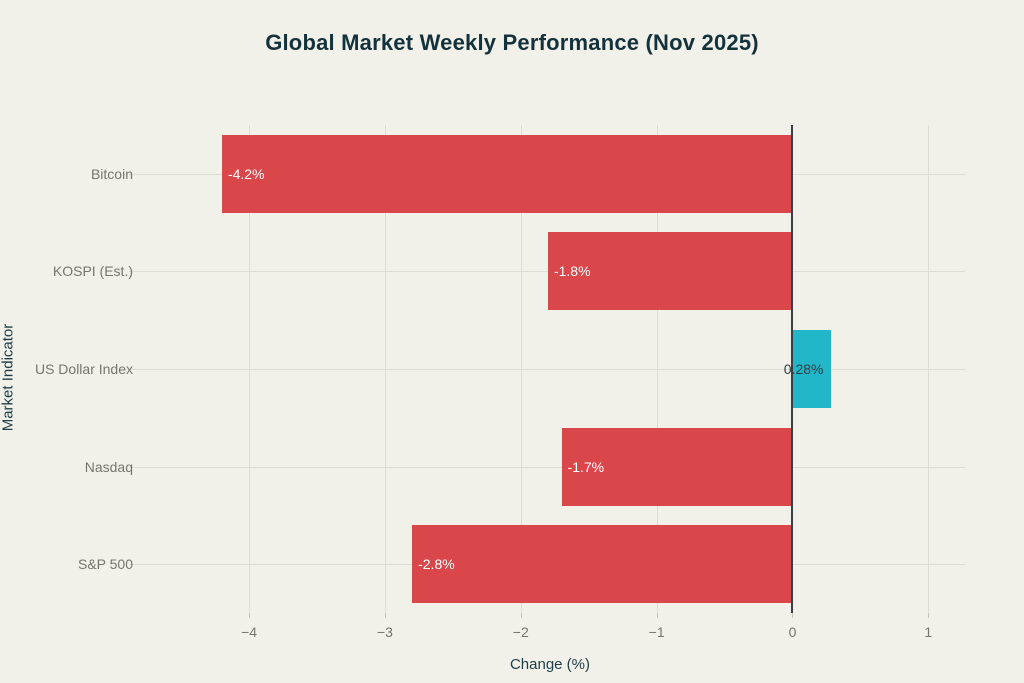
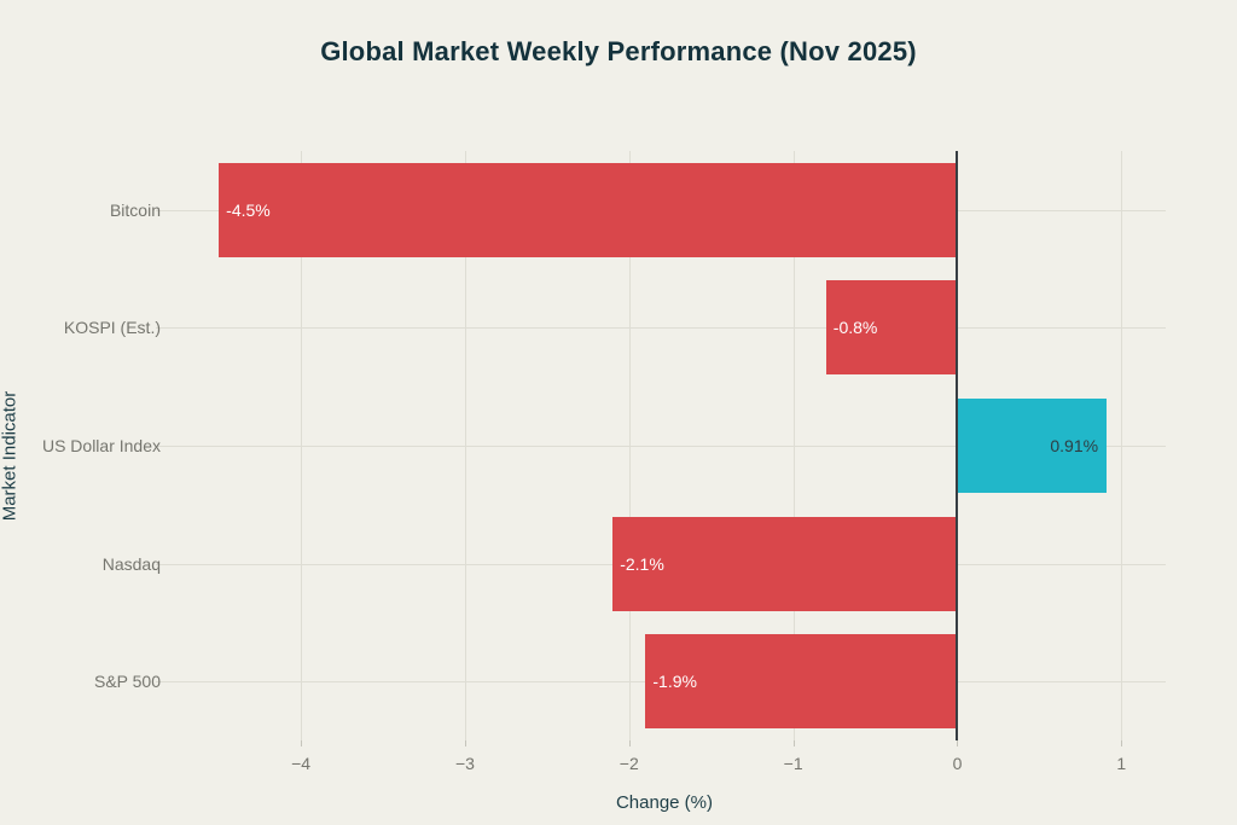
Bitcoin: -4.2% -> -4.5%
KOSPI (Est.): -1.8% -> -0.8%
US Dollar Index: 0.28% -> 0.91%
Nasdaq: -1.7% -> -2.1%
S&P 500: -2.8% -> -1.9%
